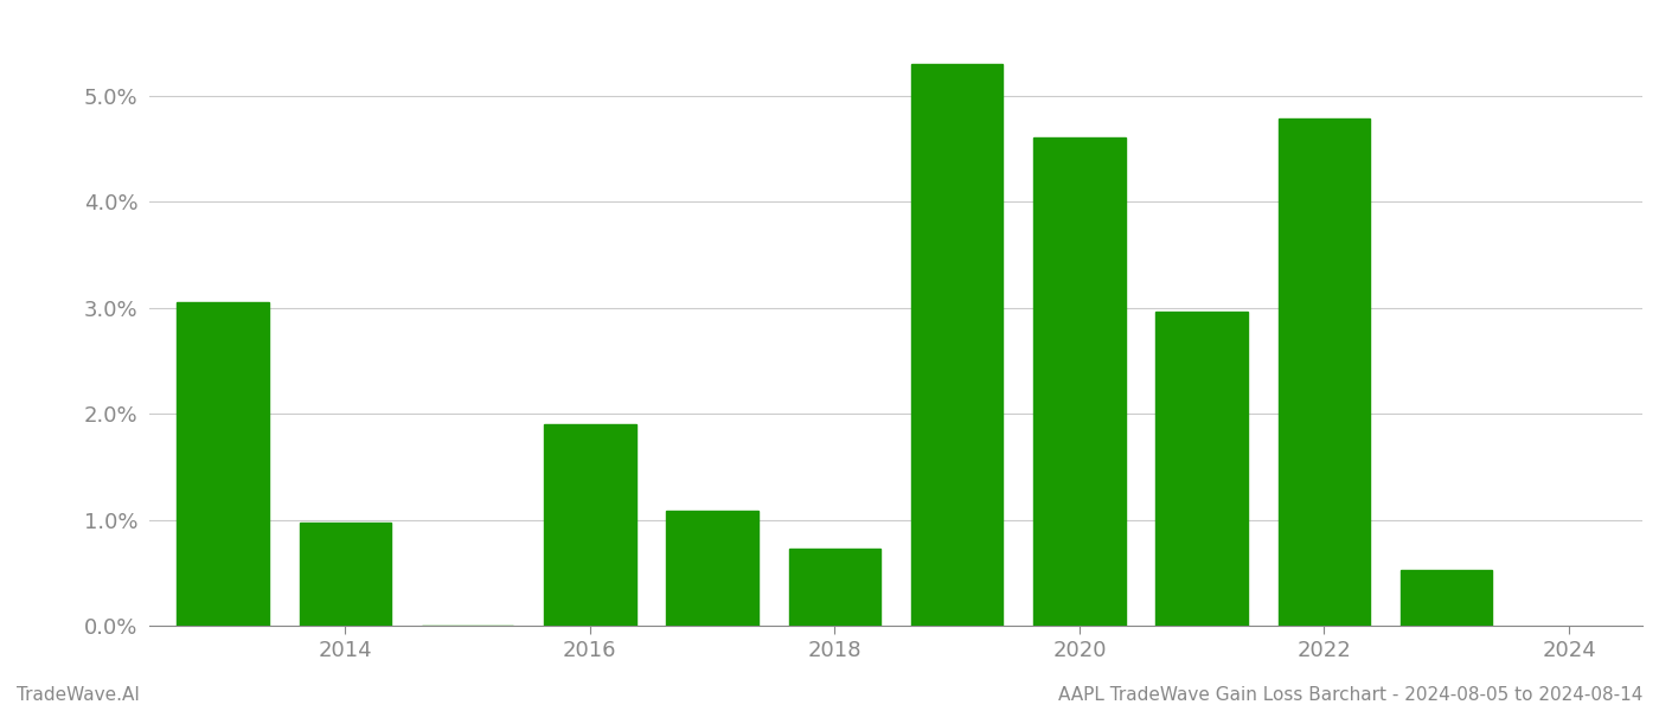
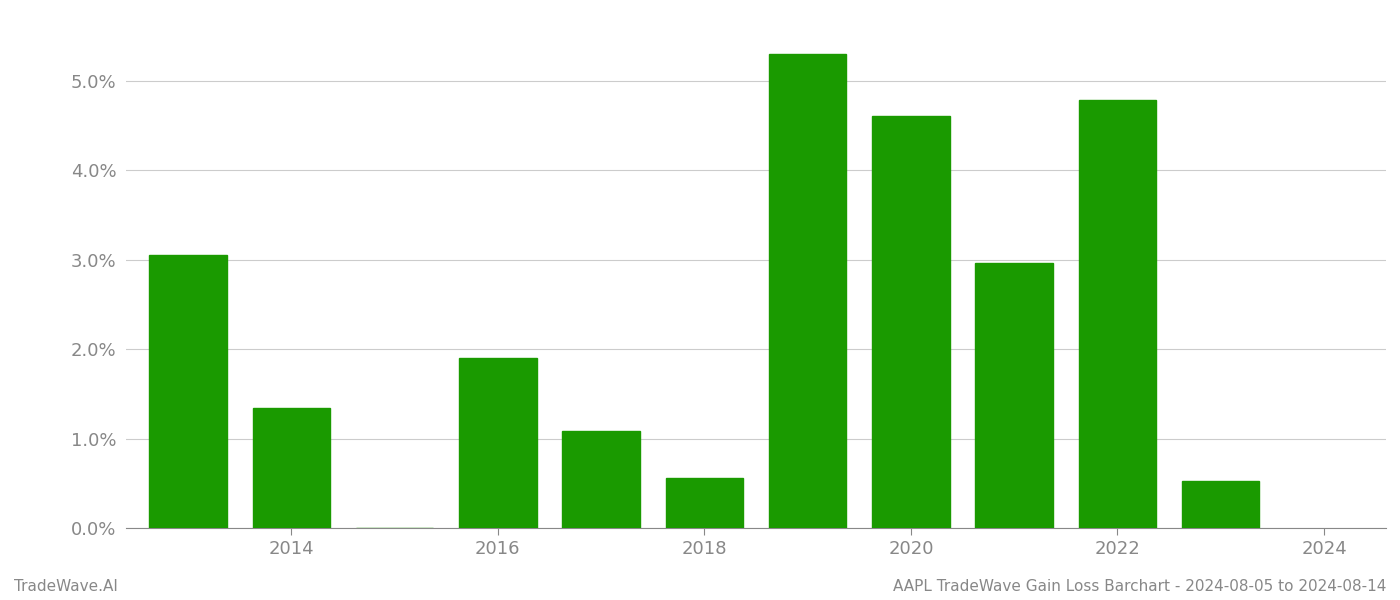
2014: 0.97% -> 1.34%
2018: 0.73% -> 0.56%
